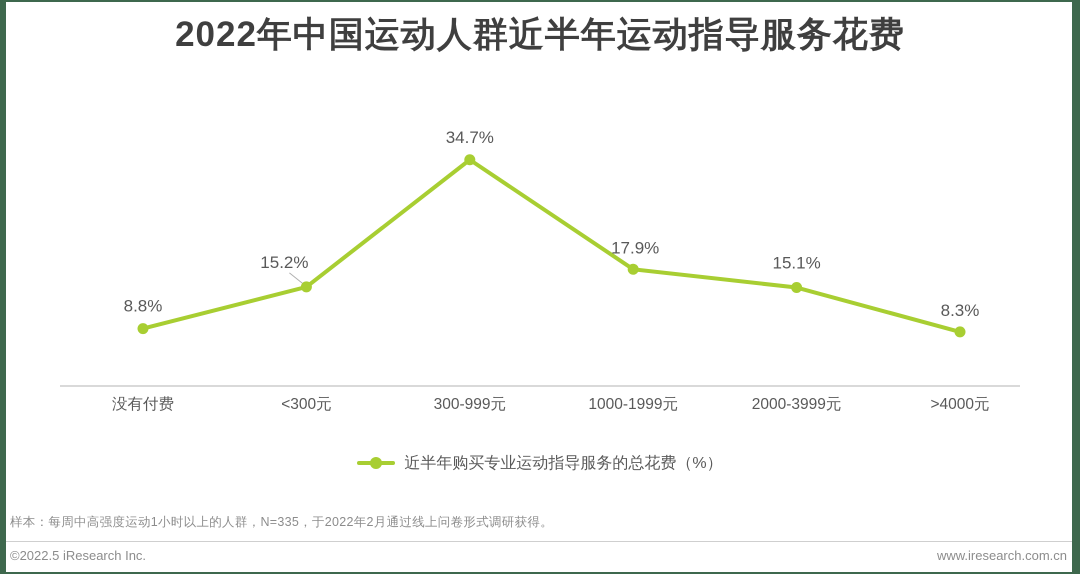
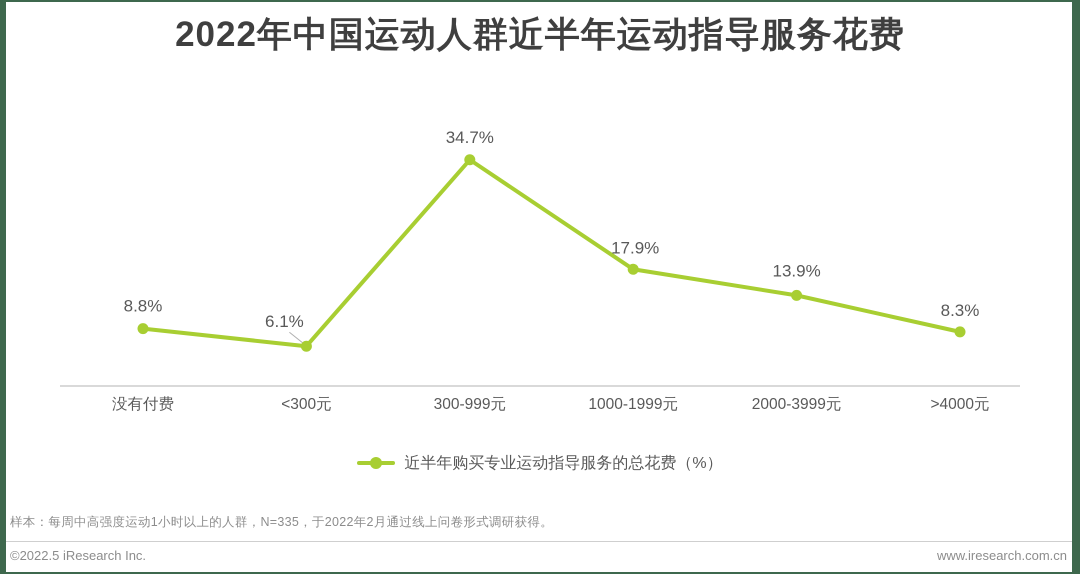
<300元: 15.2% -> 6.1%
2000-3999元: 15.1% -> 13.9%
